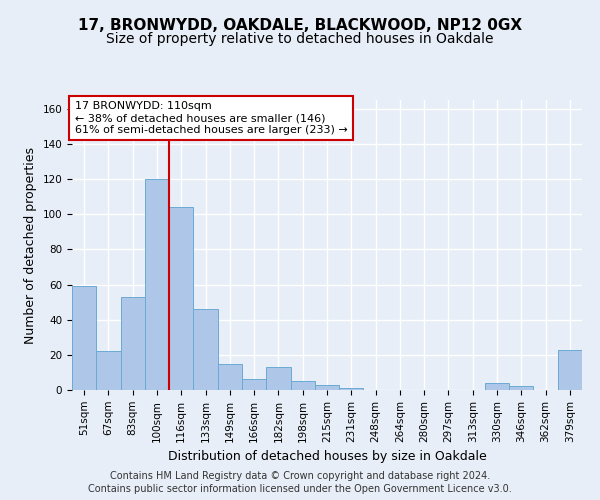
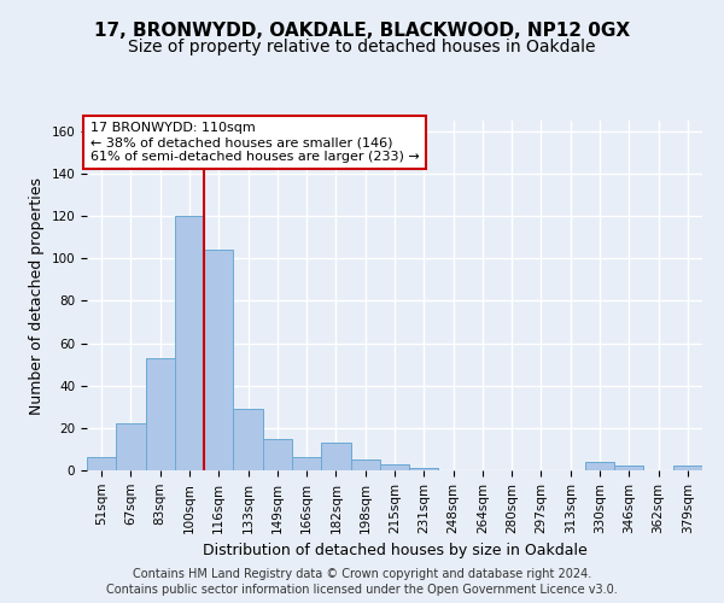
51sqm: 59 -> 6
133sqm: 46 -> 29
379sqm: 23 -> 2
